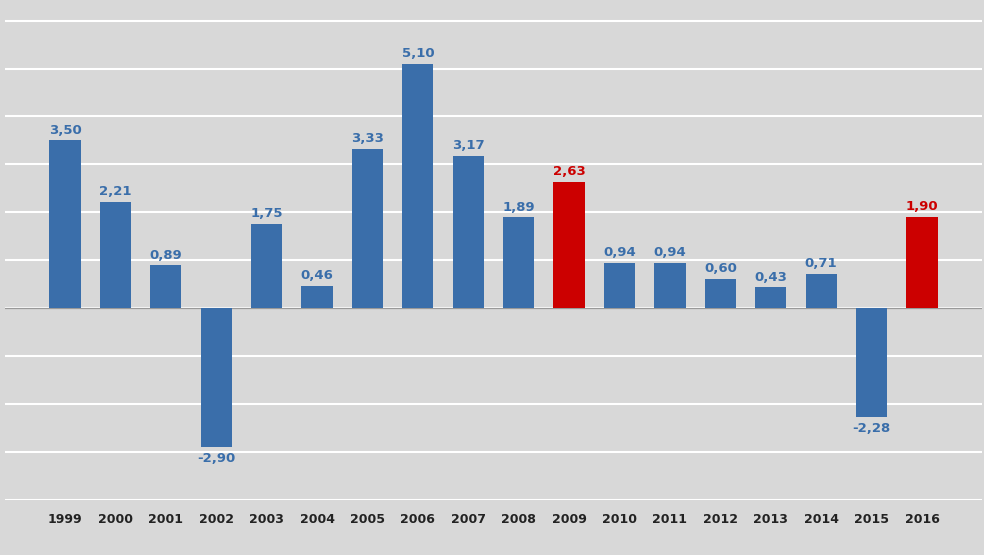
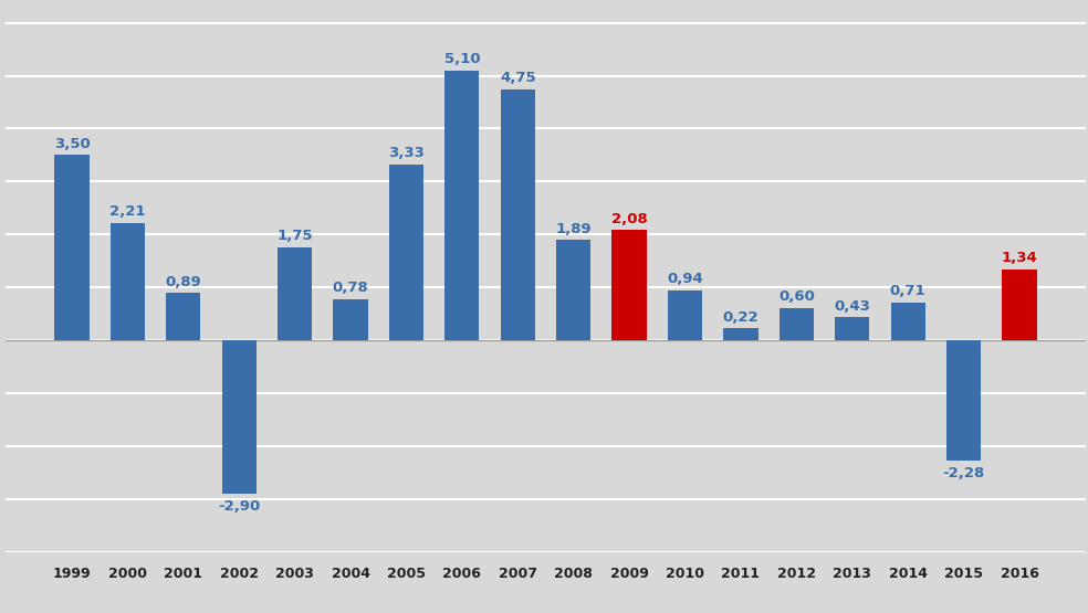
2004: 0,46 -> 0,78
2007: 3,17 -> 4,75
2009: 2,63 -> 2,08
2011: 0,94 -> 0,22
2016: 1,90 -> 1,34
